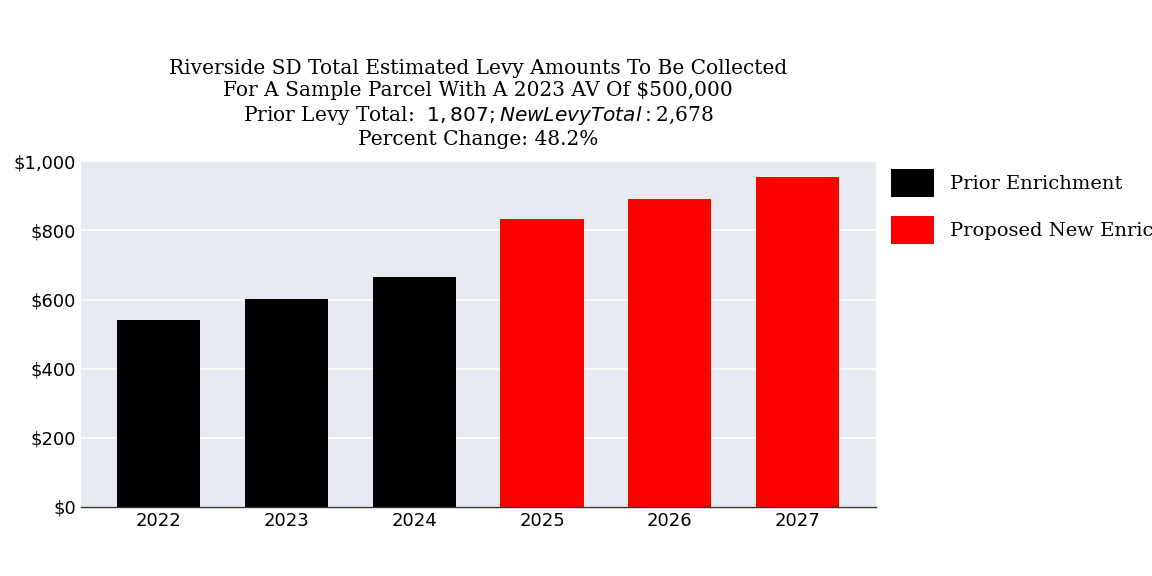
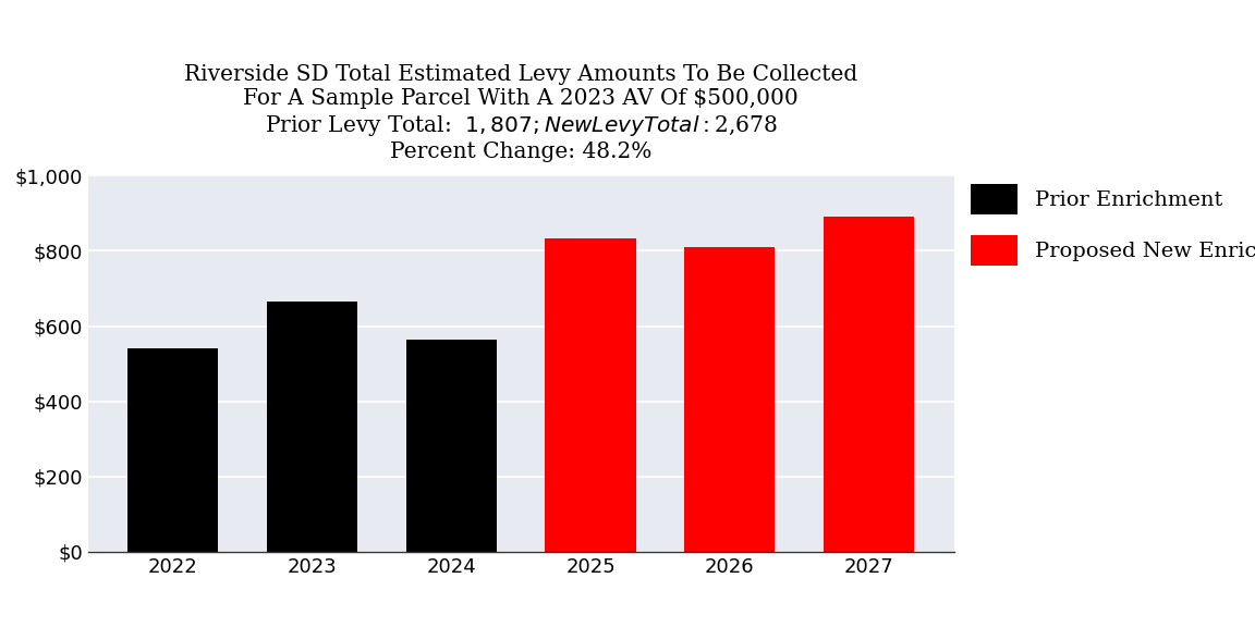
2023: $601 -> $665
2024: $664 -> $565
2026: $892 -> $810
2027: $954 -> $890
